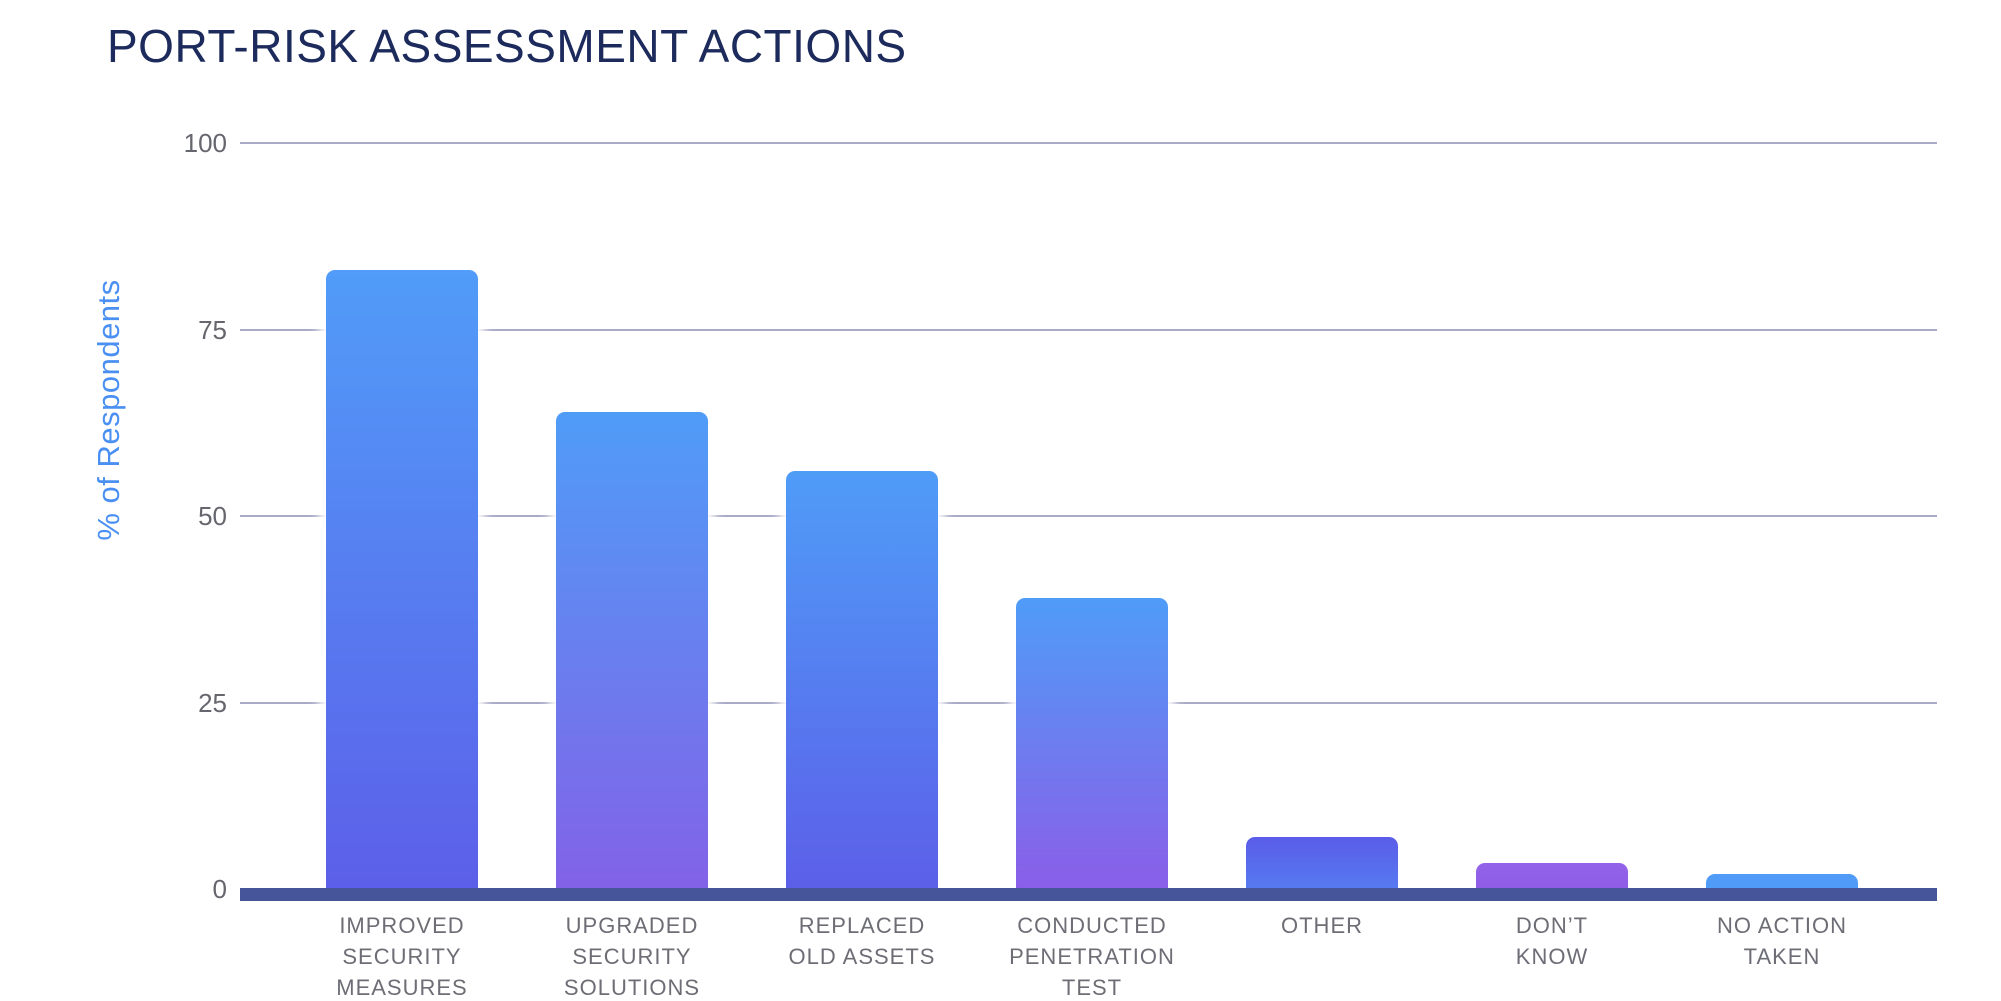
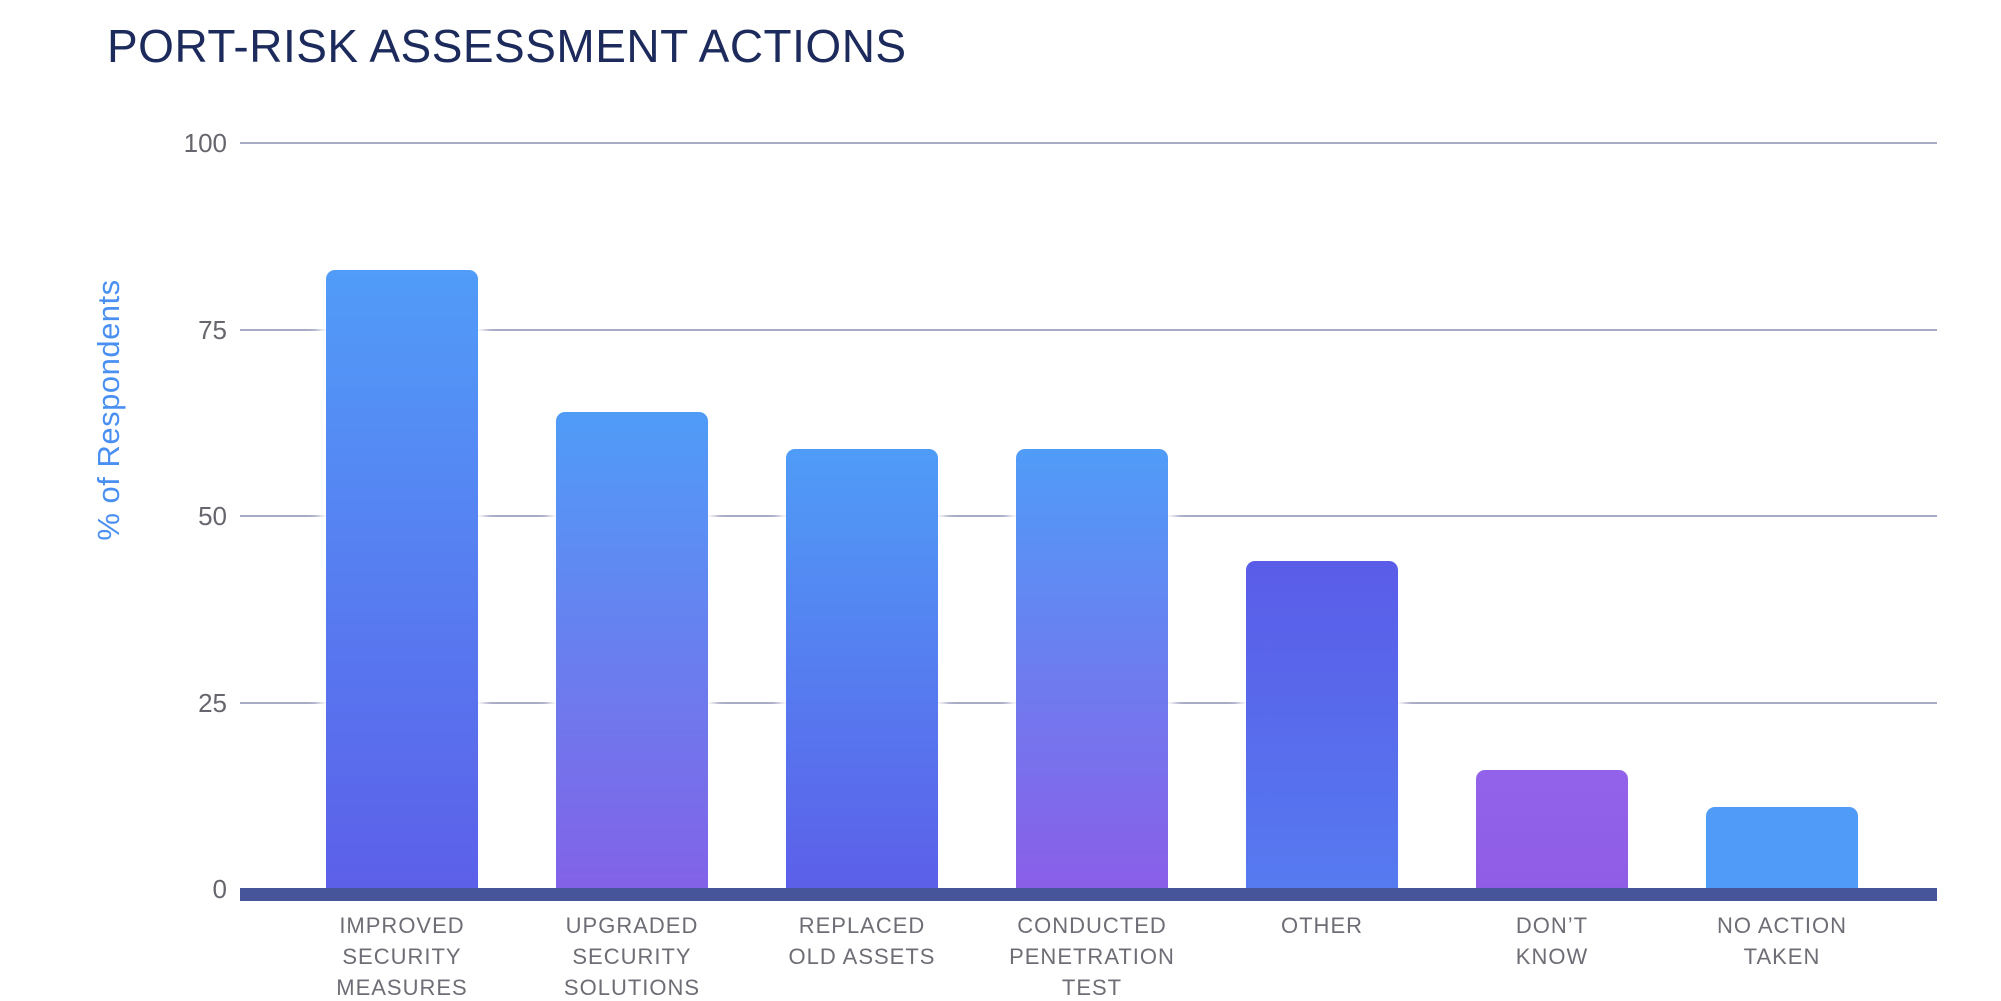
REPLACED OLD ASSETS: 56 -> 59
CONDUCTED PENETRATION TEST: 39 -> 59
OTHER: 7 -> 44
DON’T KNOW: 4 -> 16
NO ACTION TAKEN: 2 -> 11
